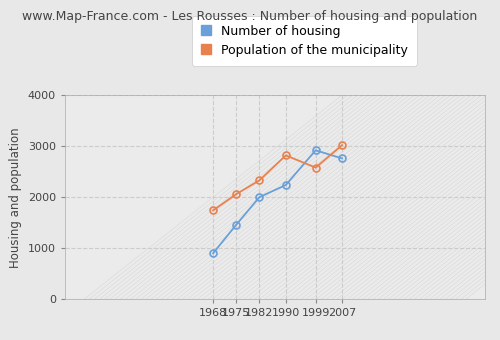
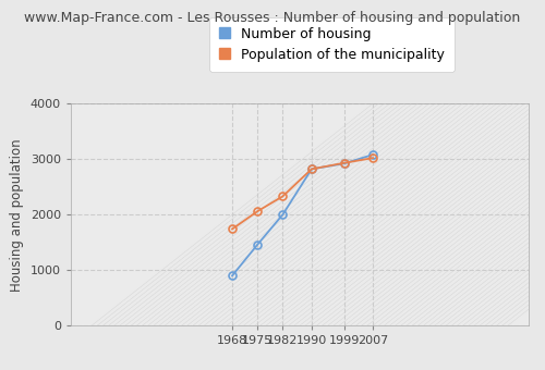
Number of housing/1990: 2240 -> 2820
Population of the municipality/1999: 2580 -> 2930
Number of housing/2007: 2760 -> 3080
